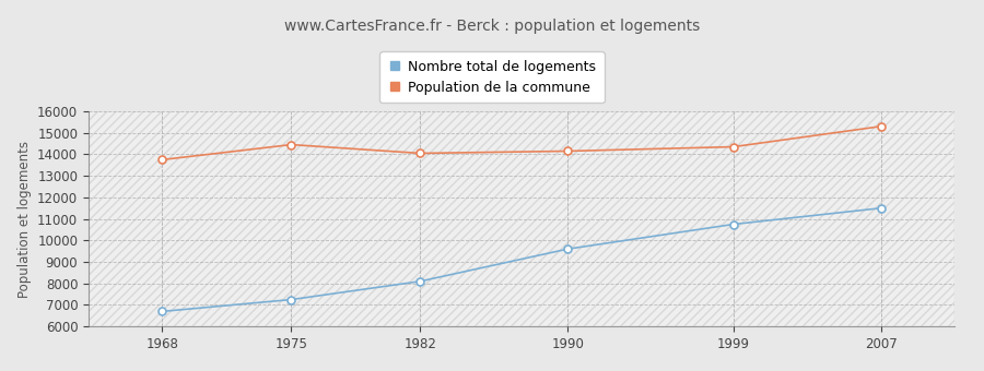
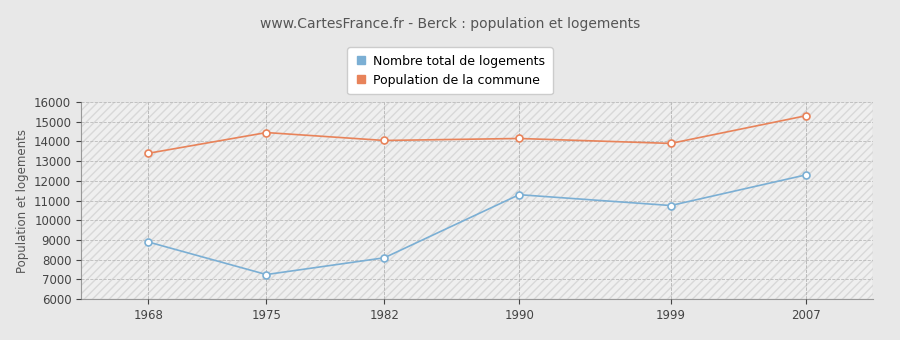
Nombre total de logements/1968: 6700 -> 8900
Population de la commune/1968: 13800 -> 13400
Nombre total de logements/1990: 9600 -> 11300
Population de la commune/1999: 14400 -> 13900
Nombre total de logements/2007: 11500 -> 12300
